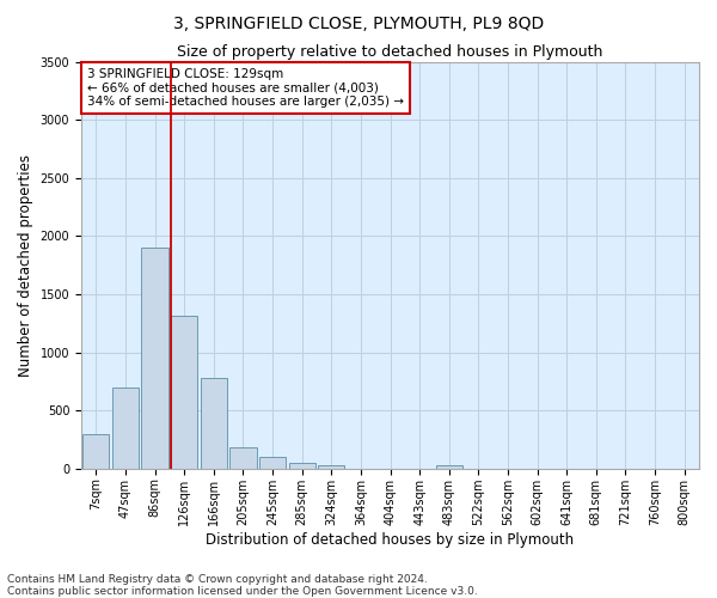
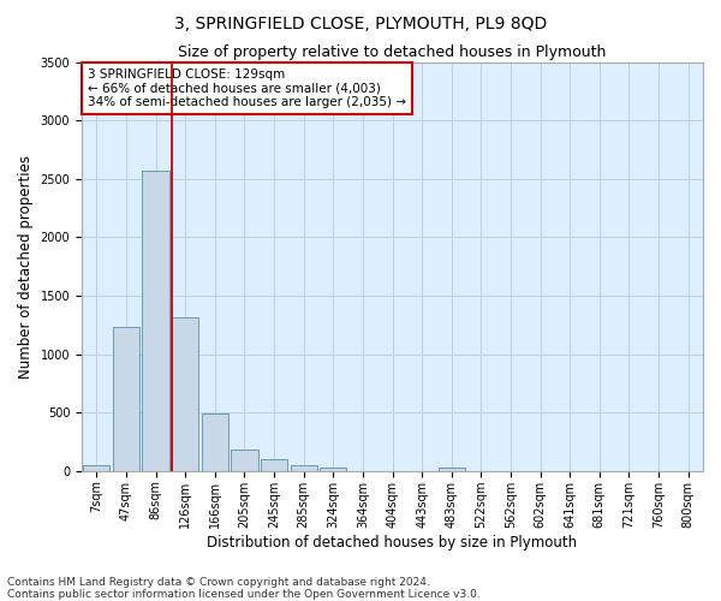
7sqm: 300 -> 50
47sqm: 700 -> 1230
86sqm: 1900 -> 2570
166sqm: 780 -> 490
